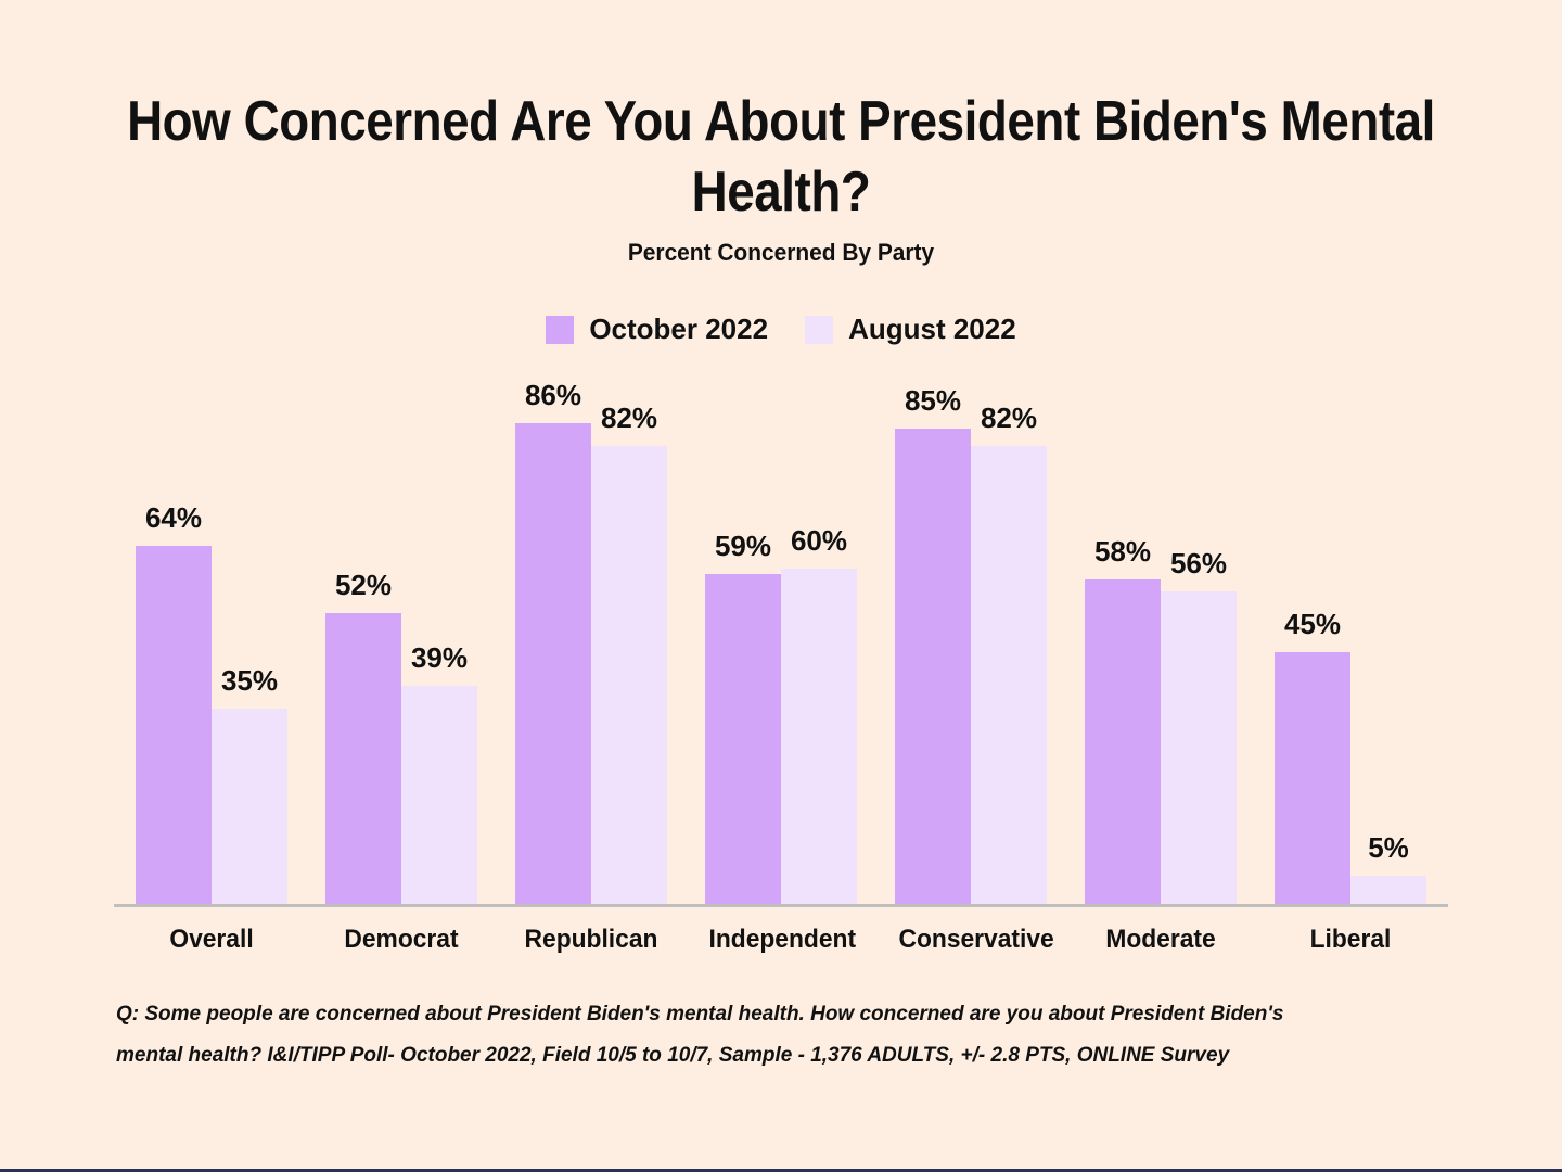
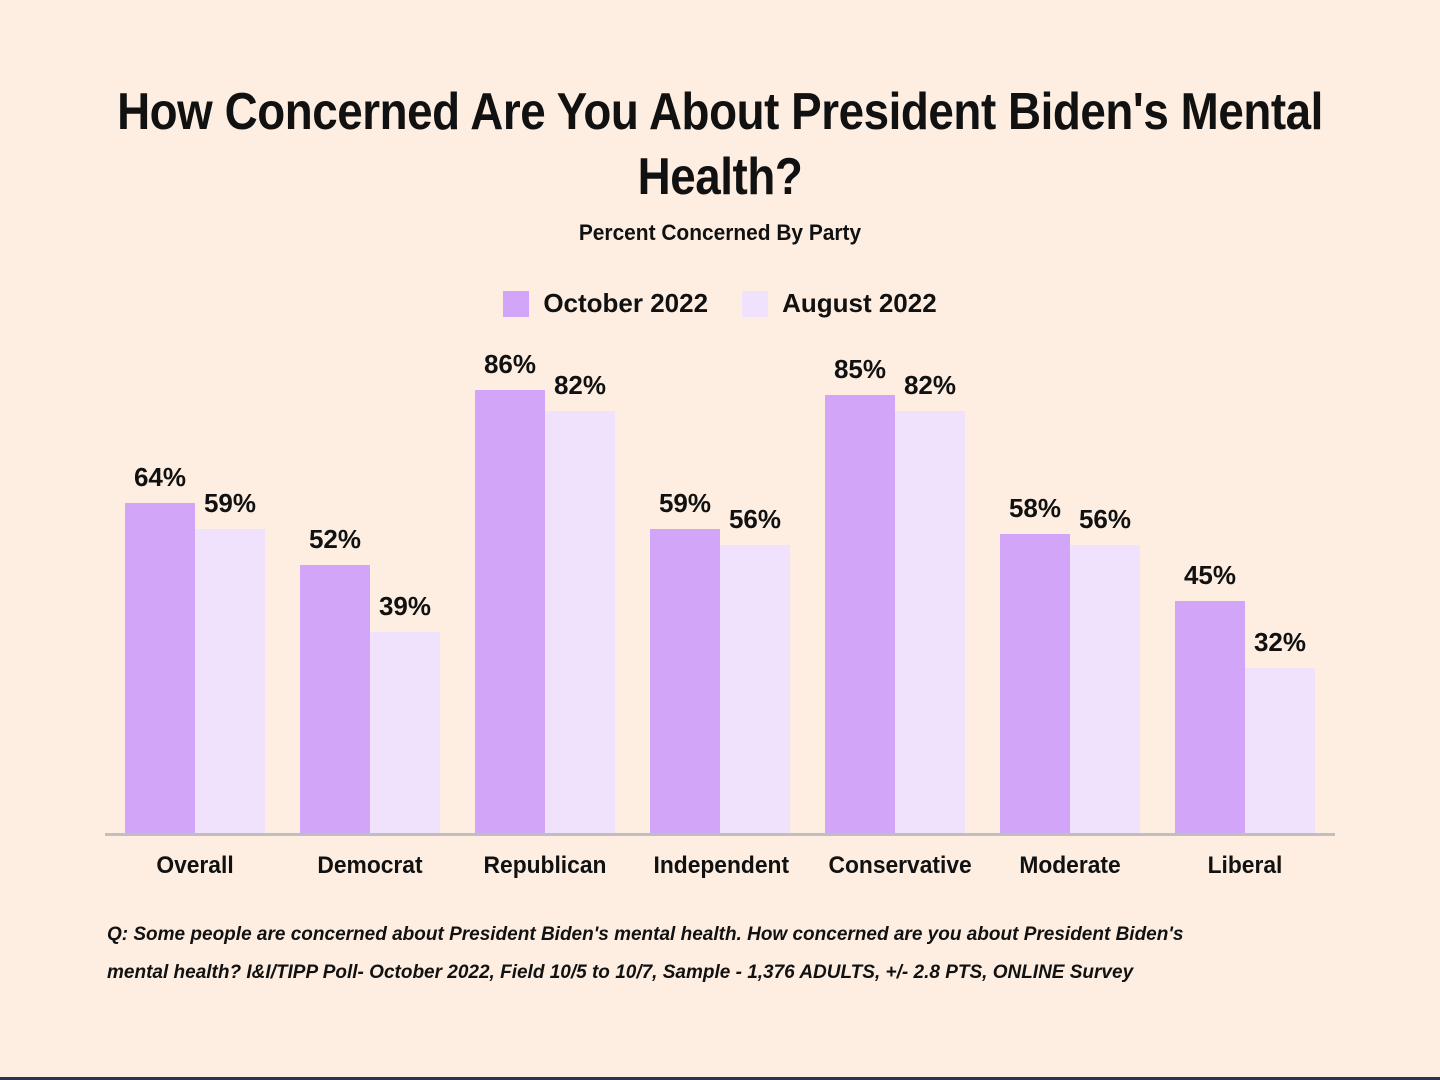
August 2022/Overall: 35% -> 59%
August 2022/Independent: 60% -> 56%
August 2022/Liberal: 5% -> 32%
